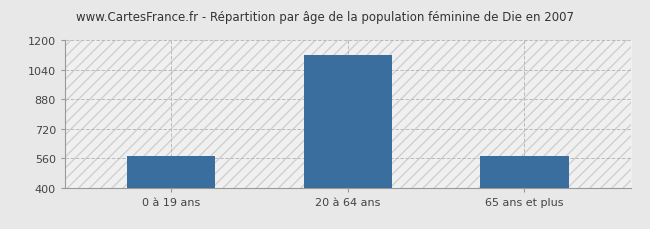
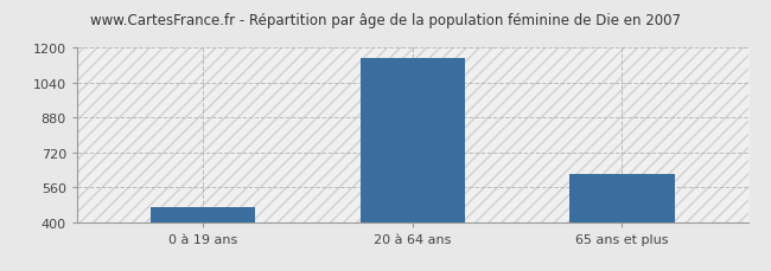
0 à 19 ans: 570 -> 470
20 à 64 ans: 1120 -> 1160
65 ans et plus: 570 -> 620
